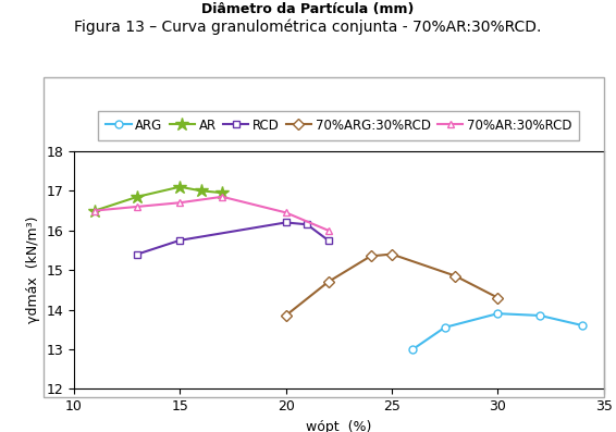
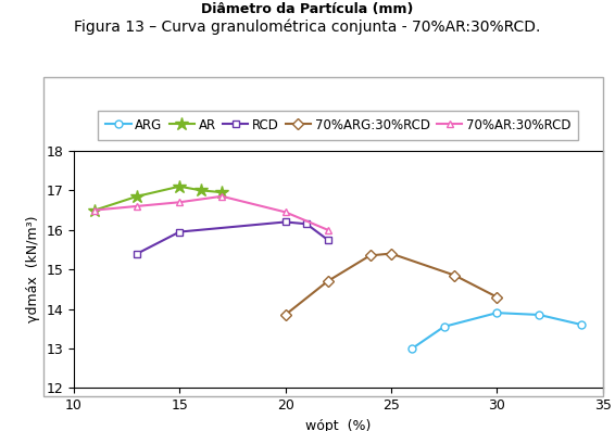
RCD/15: 15.75 -> 15.95
